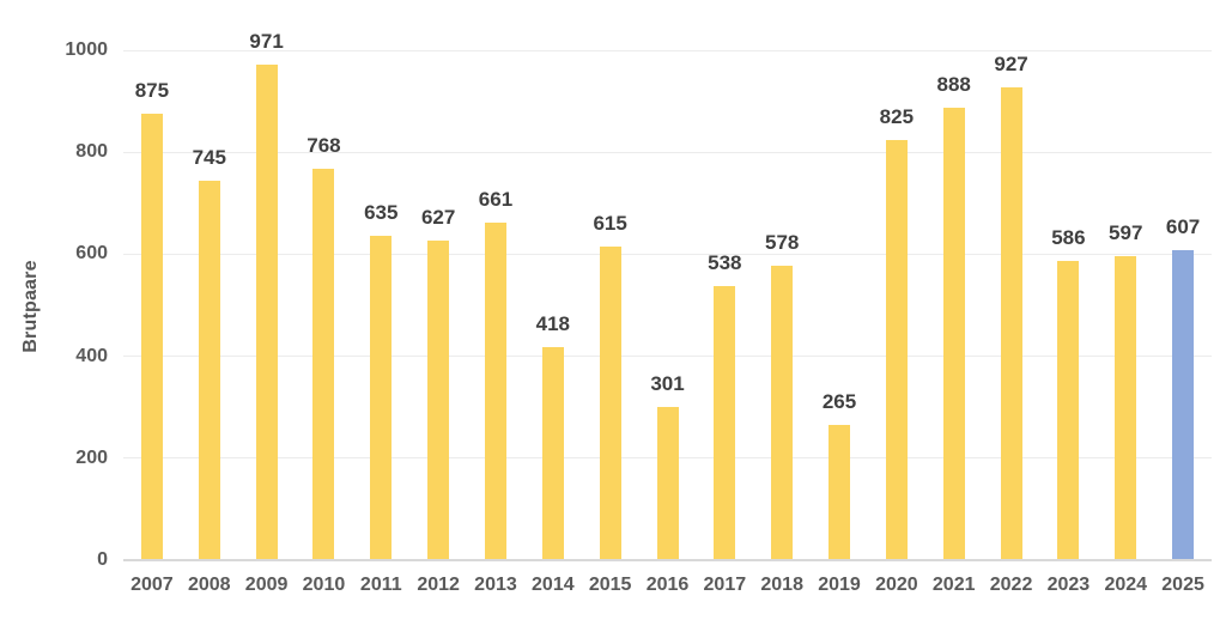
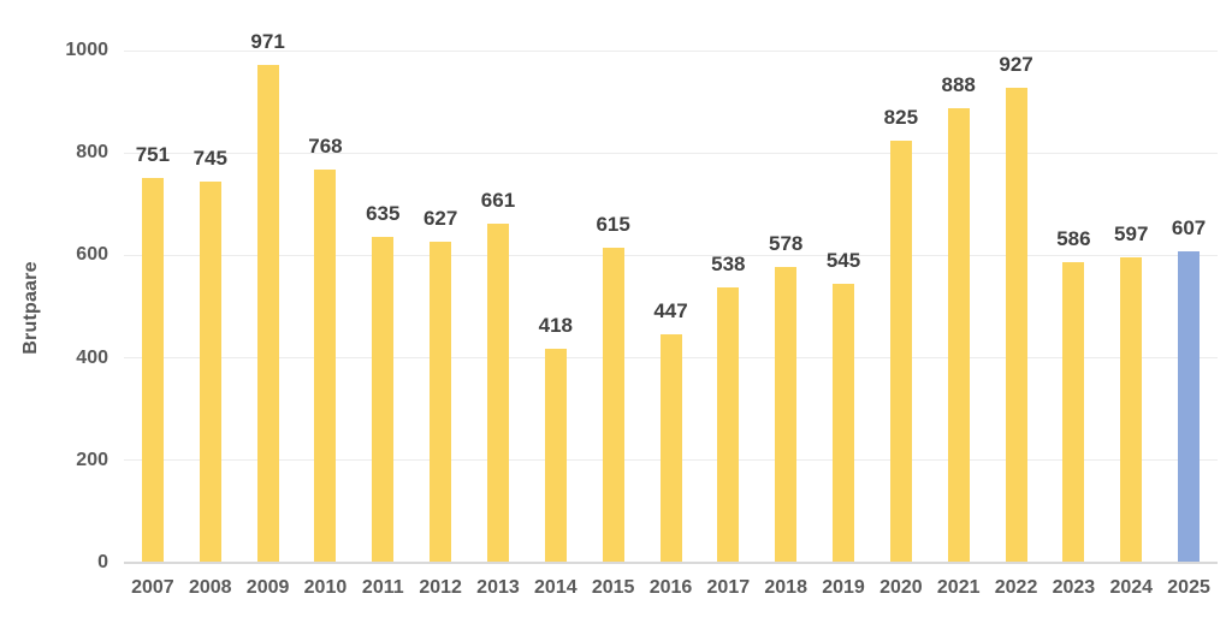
2007: 875 -> 751
2016: 301 -> 447
2019: 265 -> 545
